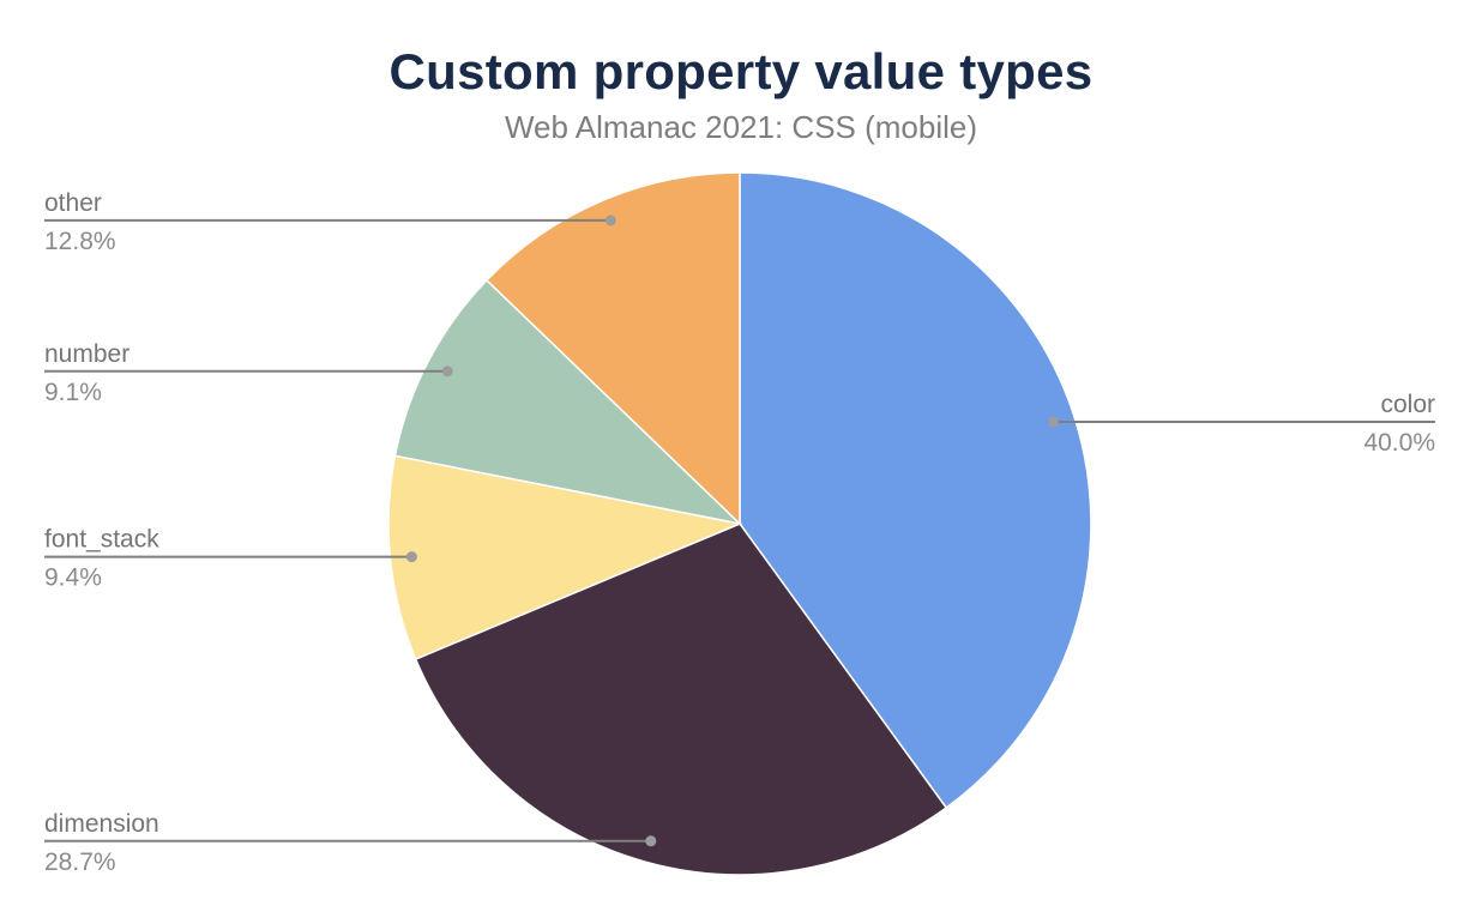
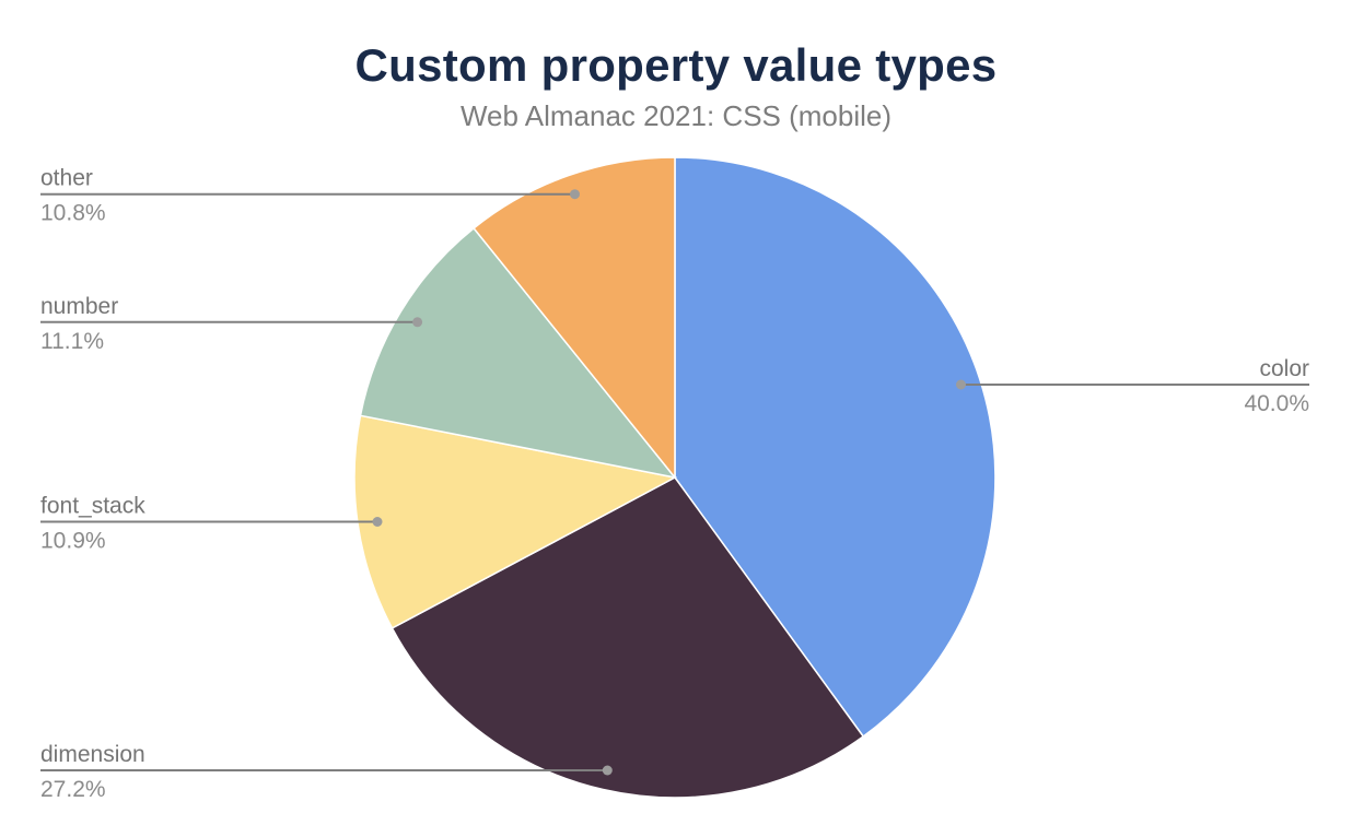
dimension: 28.7% -> 27.2%
font_stack: 9.4% -> 10.9%
number: 9.1% -> 11.1%
other: 12.8% -> 10.8%
